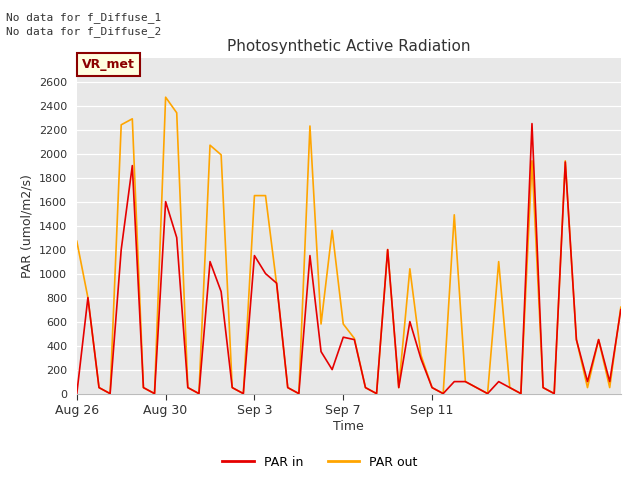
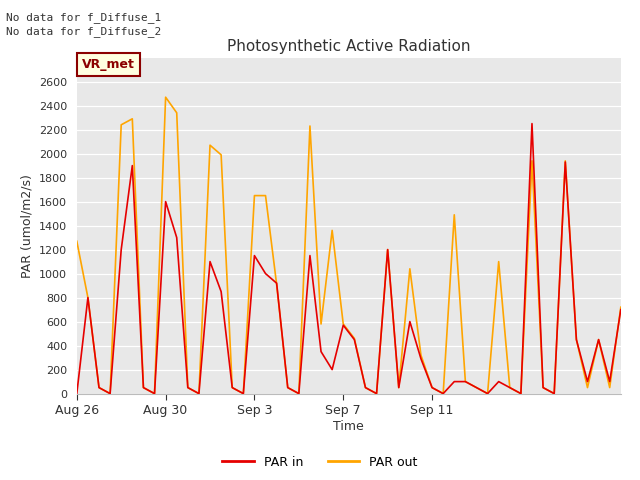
PAR in/Sep 7: 470 -> 570
